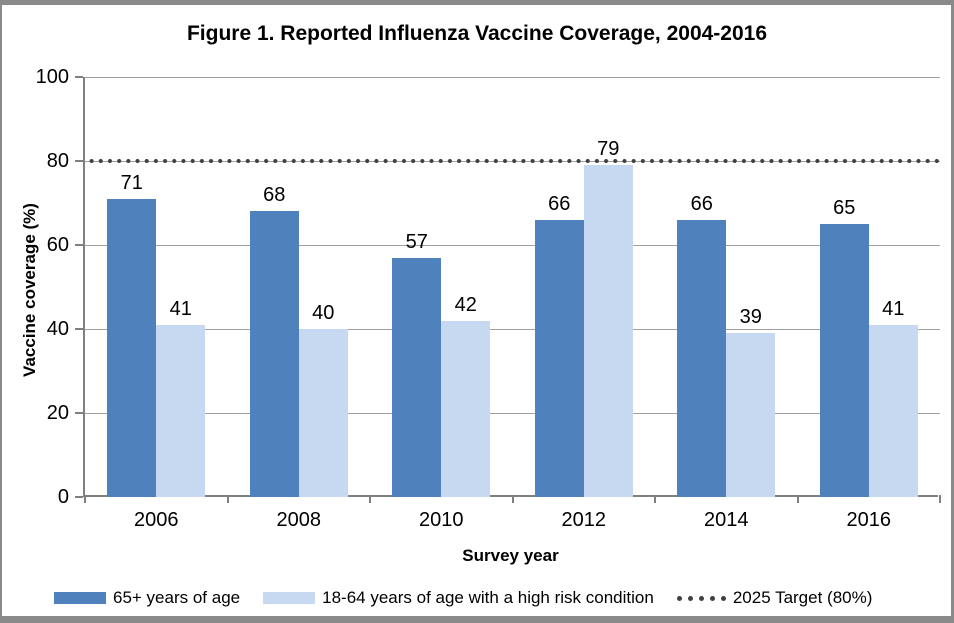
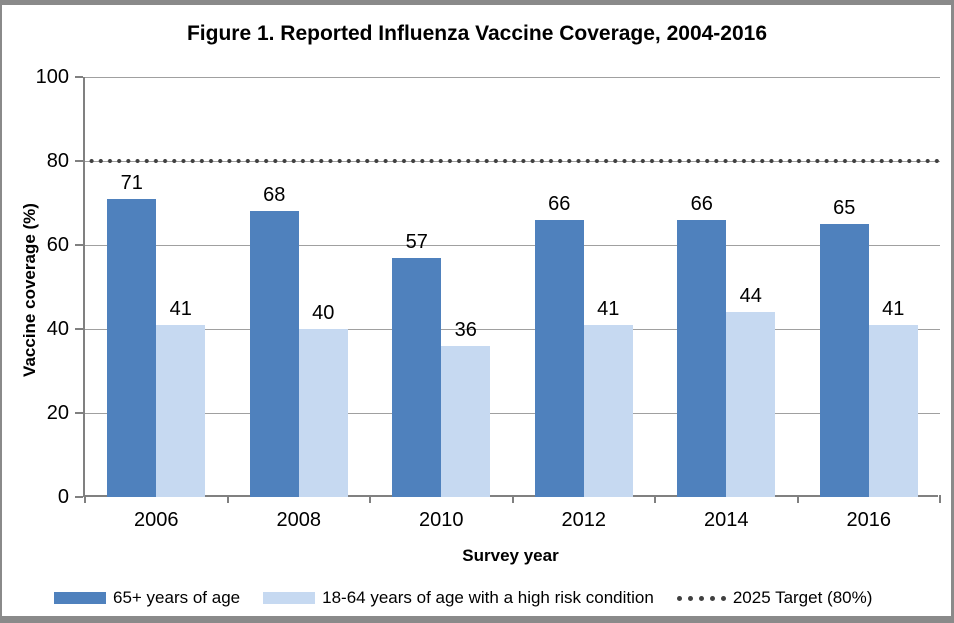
18-64 years of age with a high risk condition/2010: 42 -> 36
18-64 years of age with a high risk condition/2012: 79 -> 41
18-64 years of age with a high risk condition/2014: 39 -> 44
